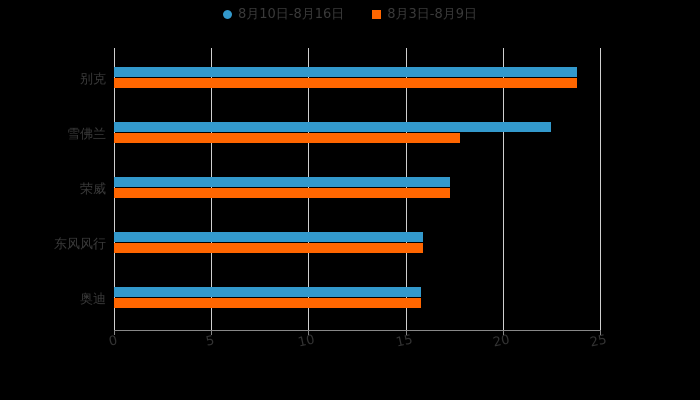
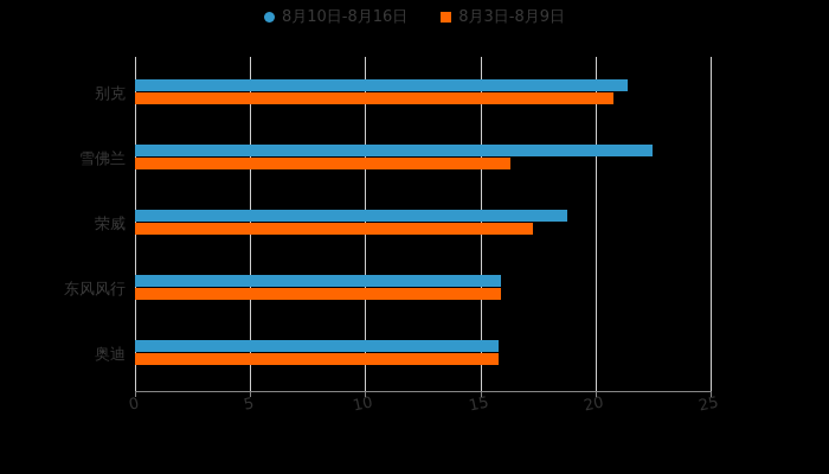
8月10日-8月16日/别克: 23.8 -> 21.4
8月3日-8月9日/别克: 23.8 -> 20.8
8月3日-8月9日/雪佛兰: 17.8 -> 16.3
8月10日-8月16日/荣威: 17.3 -> 18.8
